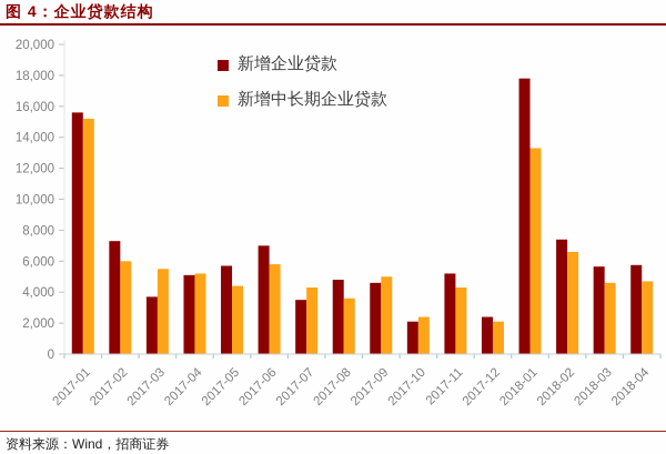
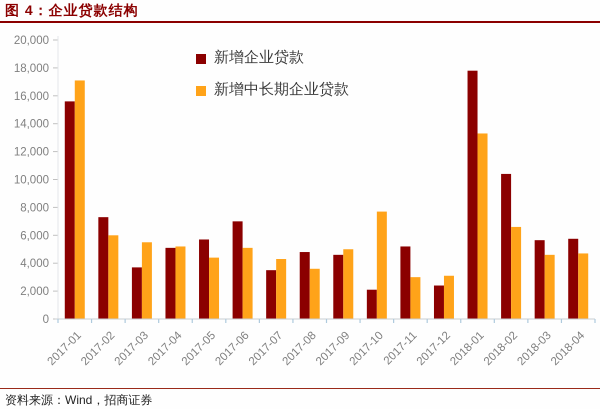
新增中长期企业贷款/2017-01: 15200 -> 17100
新增中长期企业贷款/2017-06: 5800 -> 5100
新增中长期企业贷款/2017-10: 2400 -> 7700
新增中长期企业贷款/2017-11: 4300 -> 3000
新增中长期企业贷款/2017-12: 2100 -> 3100
新增企业贷款/2018-02: 7400 -> 10400
